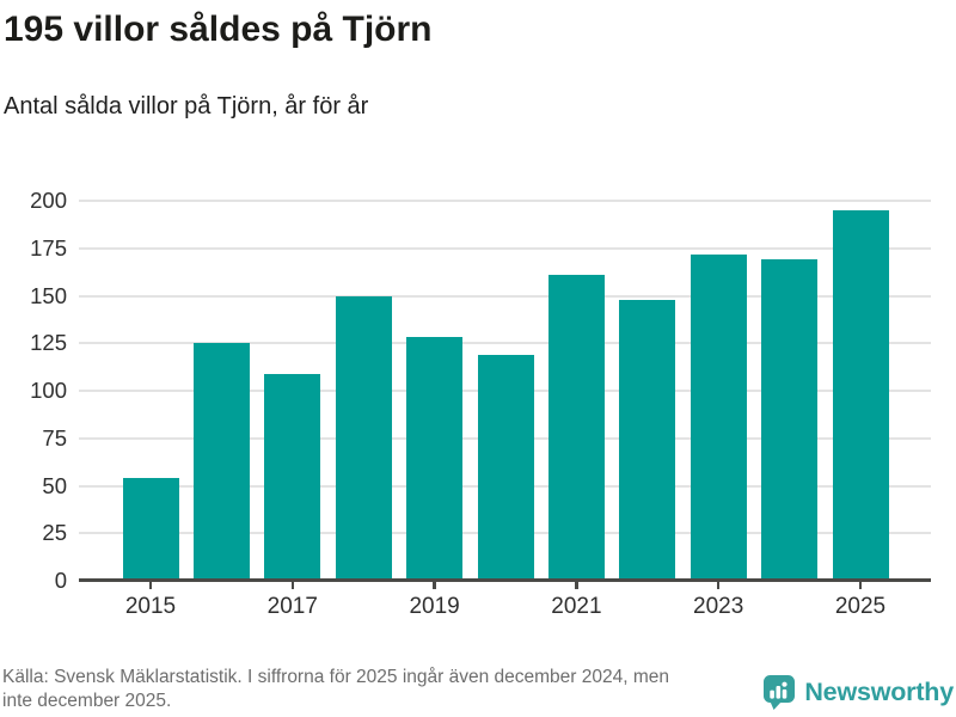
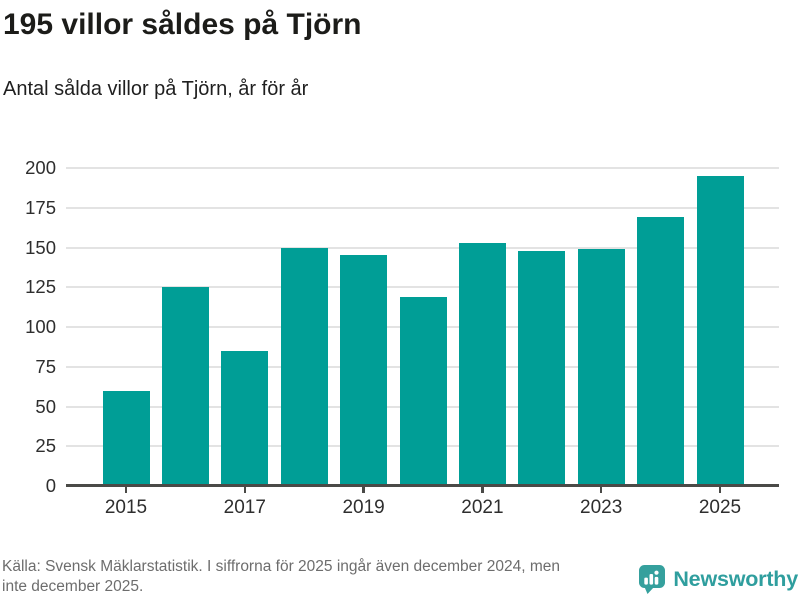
2015: 54 -> 60
2017: 109 -> 85
2019: 128 -> 145
2021: 161 -> 153
2023: 172 -> 149
